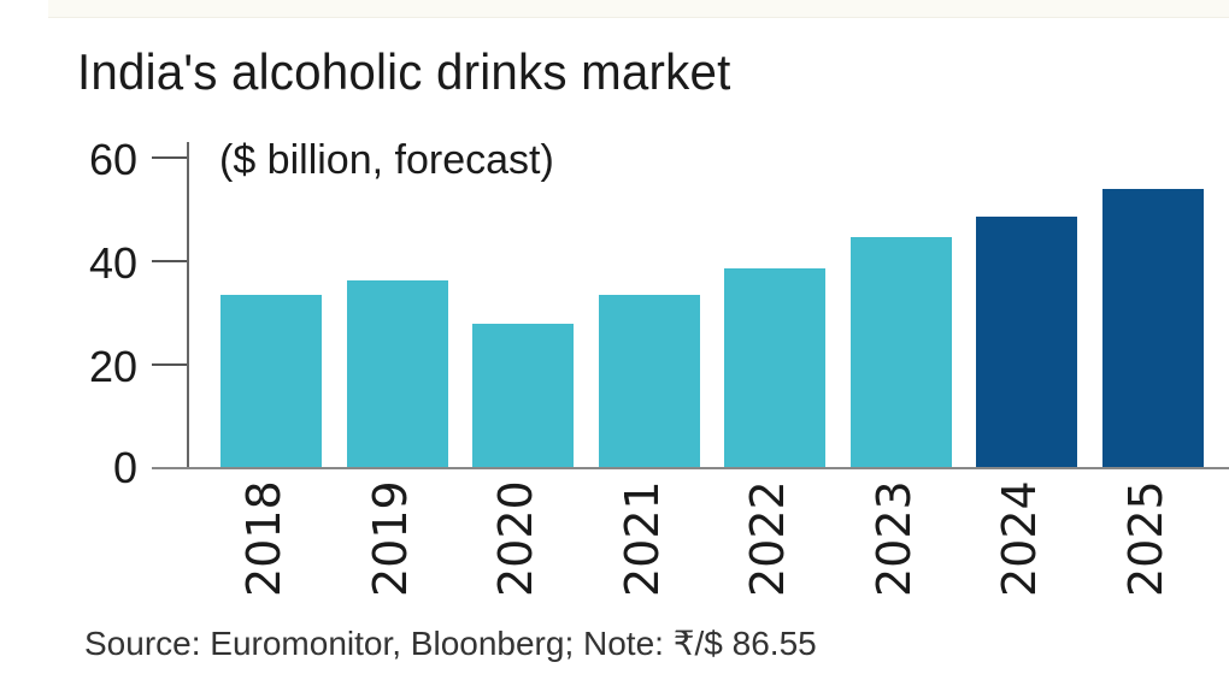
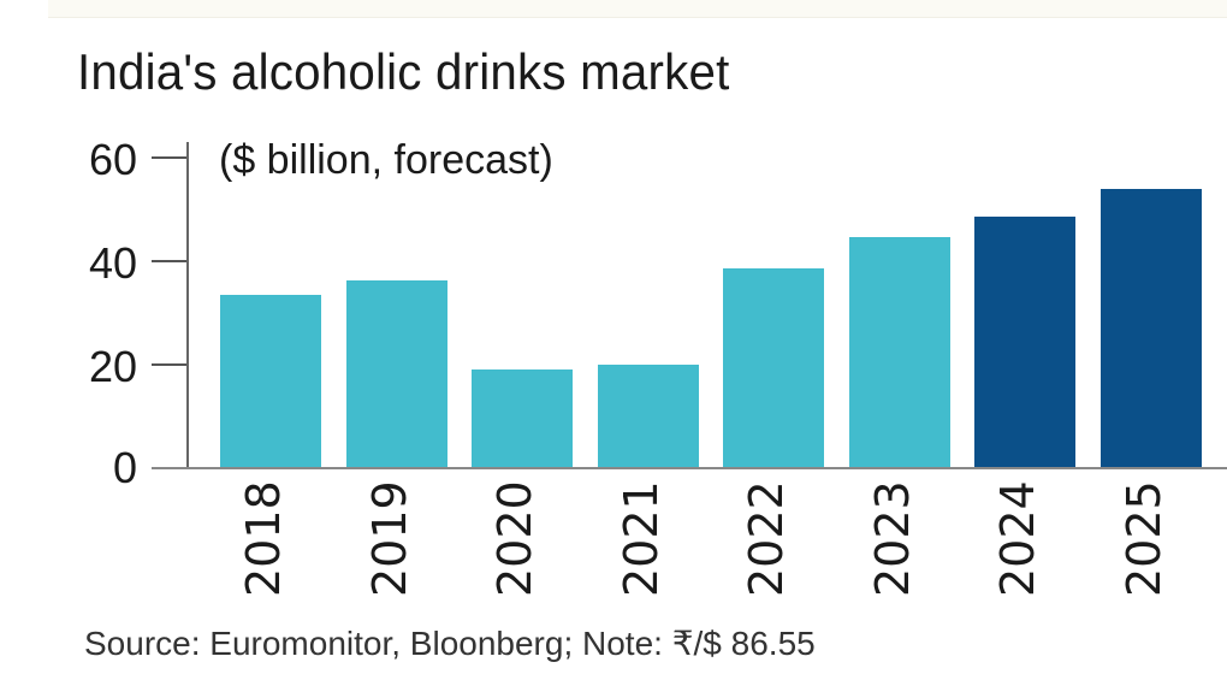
2020: 28 -> 19
2021: 34 -> 20
